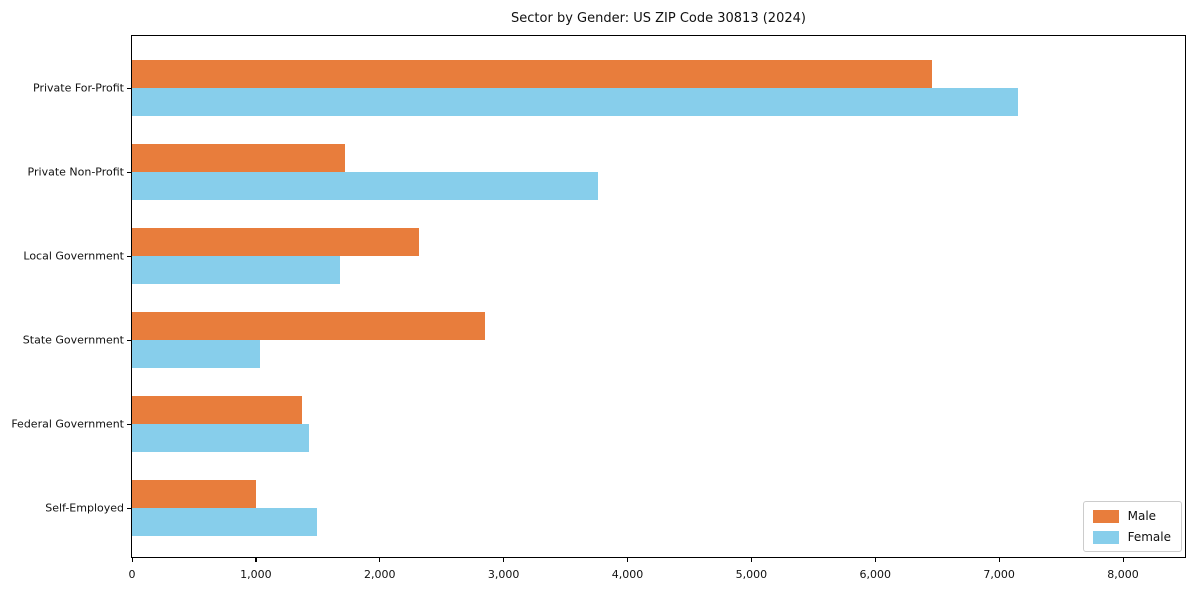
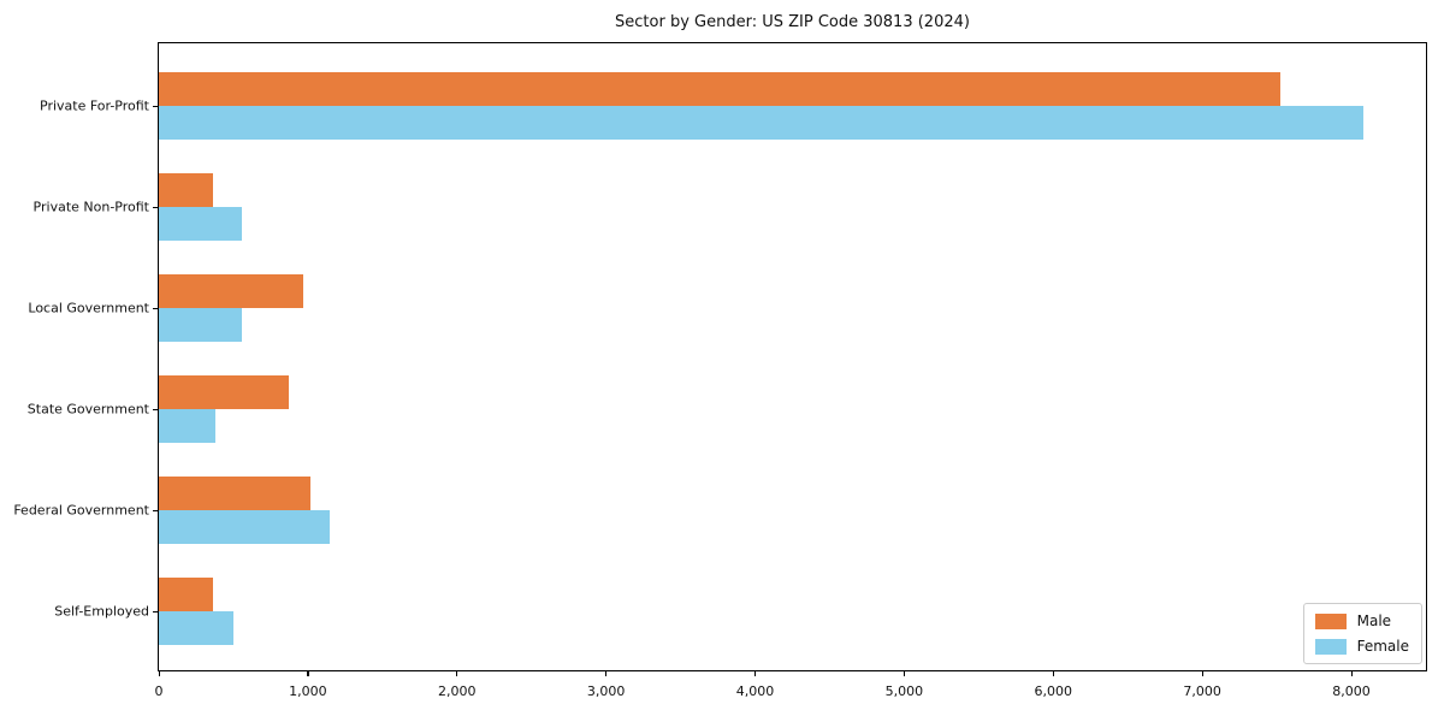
Male/Private For-Profit: 6460 -> 7520
Female/Private For-Profit: 7150 -> 8080
Male/Private Non-Profit: 1720 -> 360
Female/Private Non-Profit: 3760 -> 560
Male/Local Government: 2320 -> 960
Female/Local Government: 1680 -> 560
Male/State Government: 2850 -> 880
Female/State Government: 1030 -> 380
Male/Federal Government: 1370 -> 1020
Female/Federal Government: 1430 -> 1140
Male/Self-Employed: 1000 -> 360
Female/Self-Employed: 1490 -> 500
